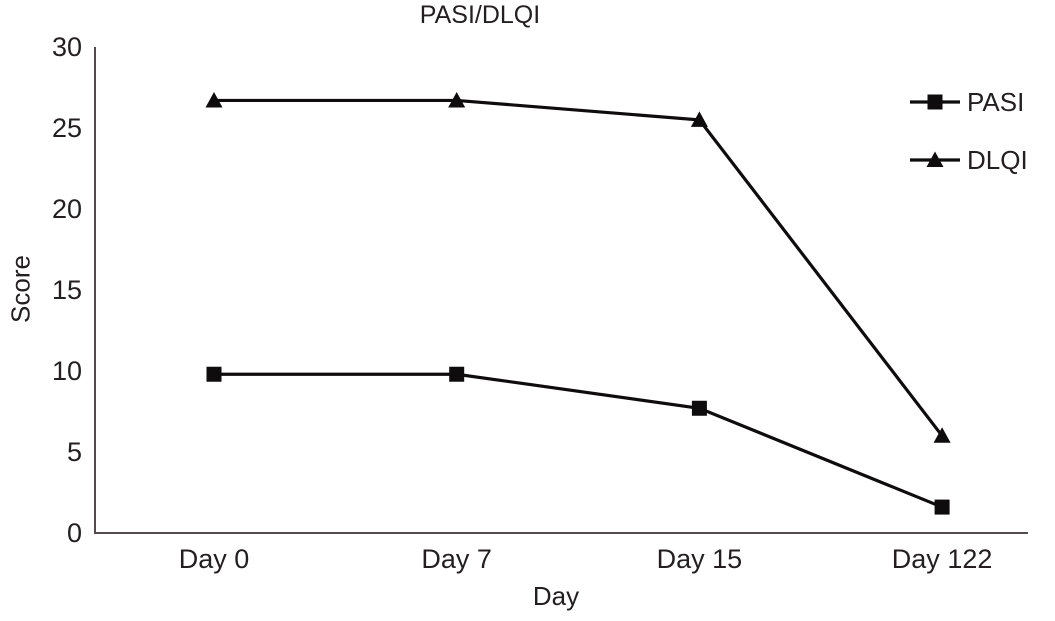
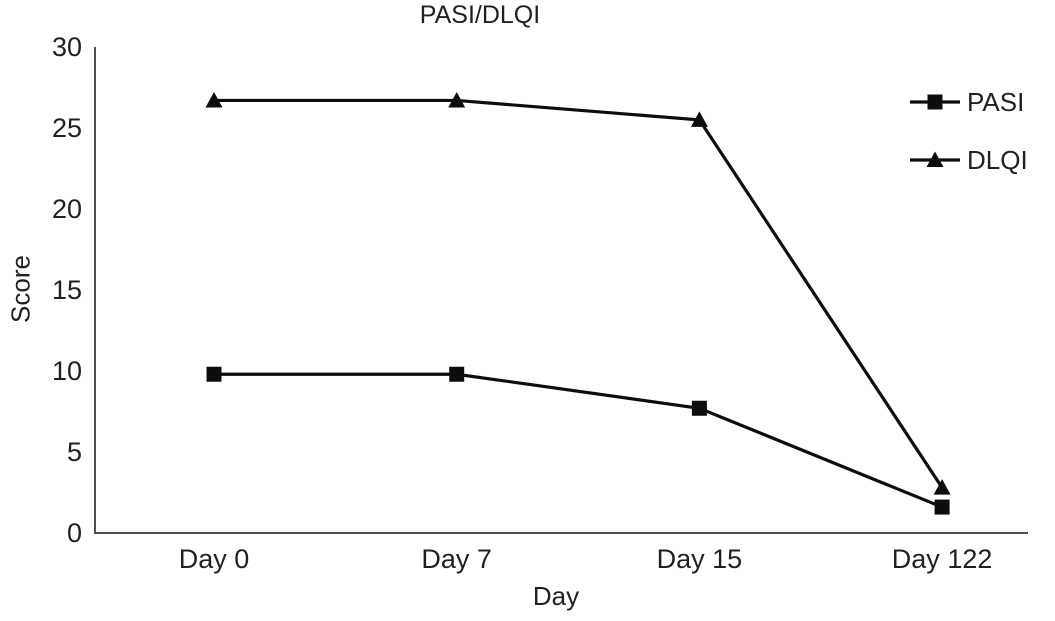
DLQI/Day 122: 6.0 -> 2.8
